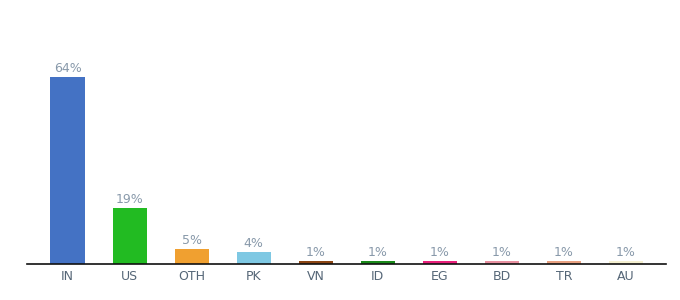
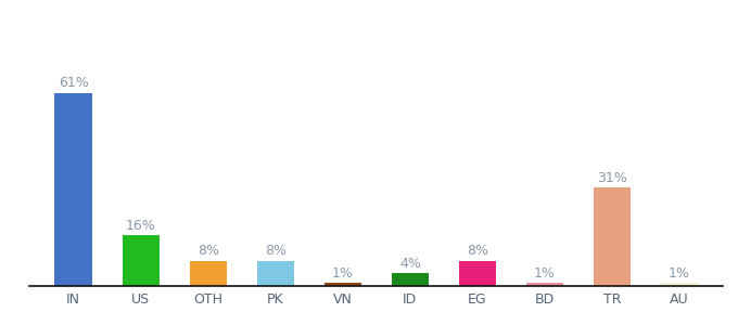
IN: 64% -> 61%
US: 19% -> 16%
OTH: 5% -> 8%
PK: 4% -> 8%
ID: 1% -> 4%
EG: 1% -> 8%
TR: 1% -> 31%
